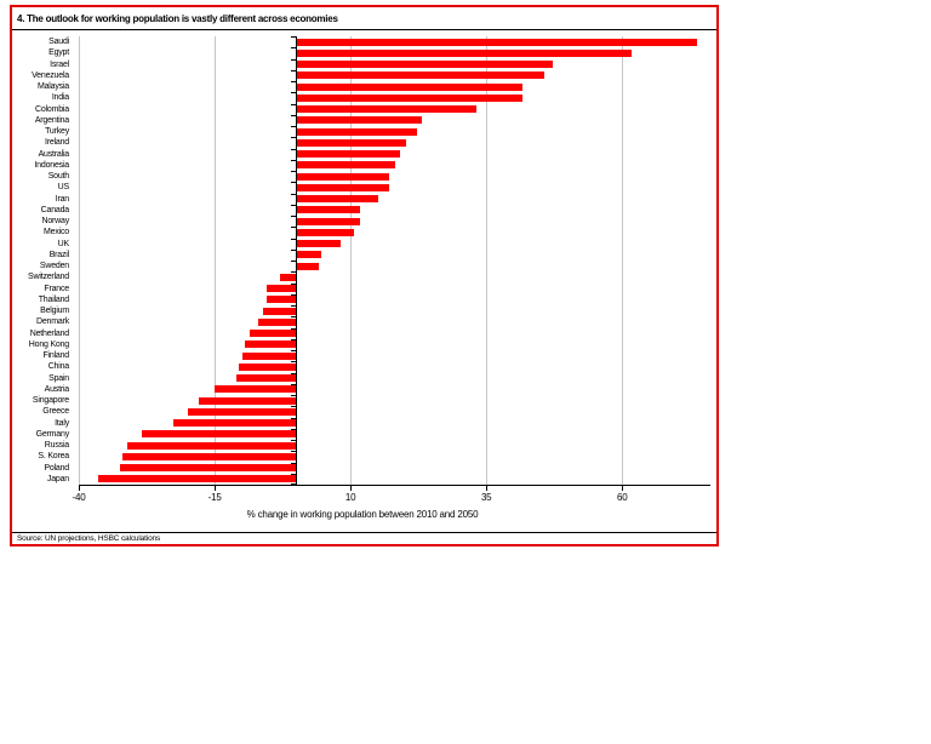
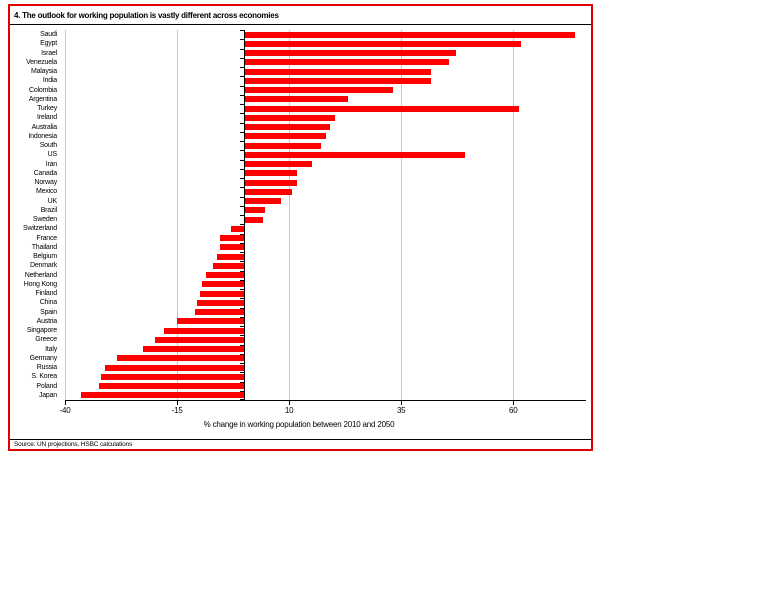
Turkey: 22 -> 61
US: 17 -> 49
